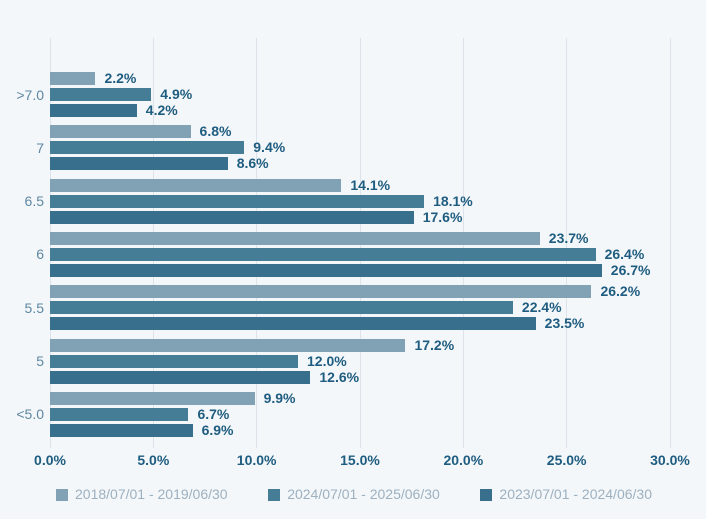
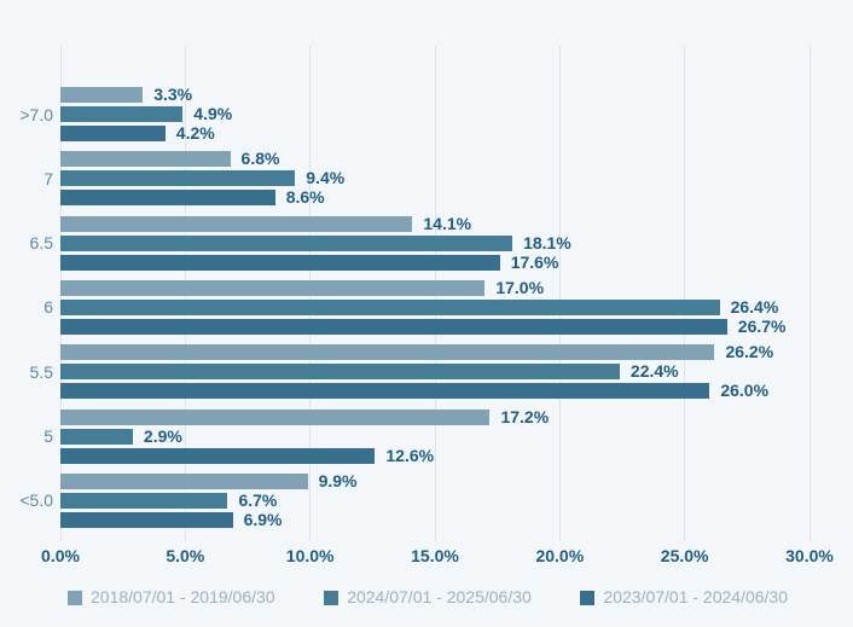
2018/07/01 - 2019/06/30/>7.0: 2.2% -> 3.3%
2018/07/01 - 2019/06/30/6: 23.7% -> 17.0%
2023/07/01 - 2024/06/30/5.5: 23.5% -> 26.0%
2024/07/01 - 2025/06/30/5: 12.0% -> 2.9%
